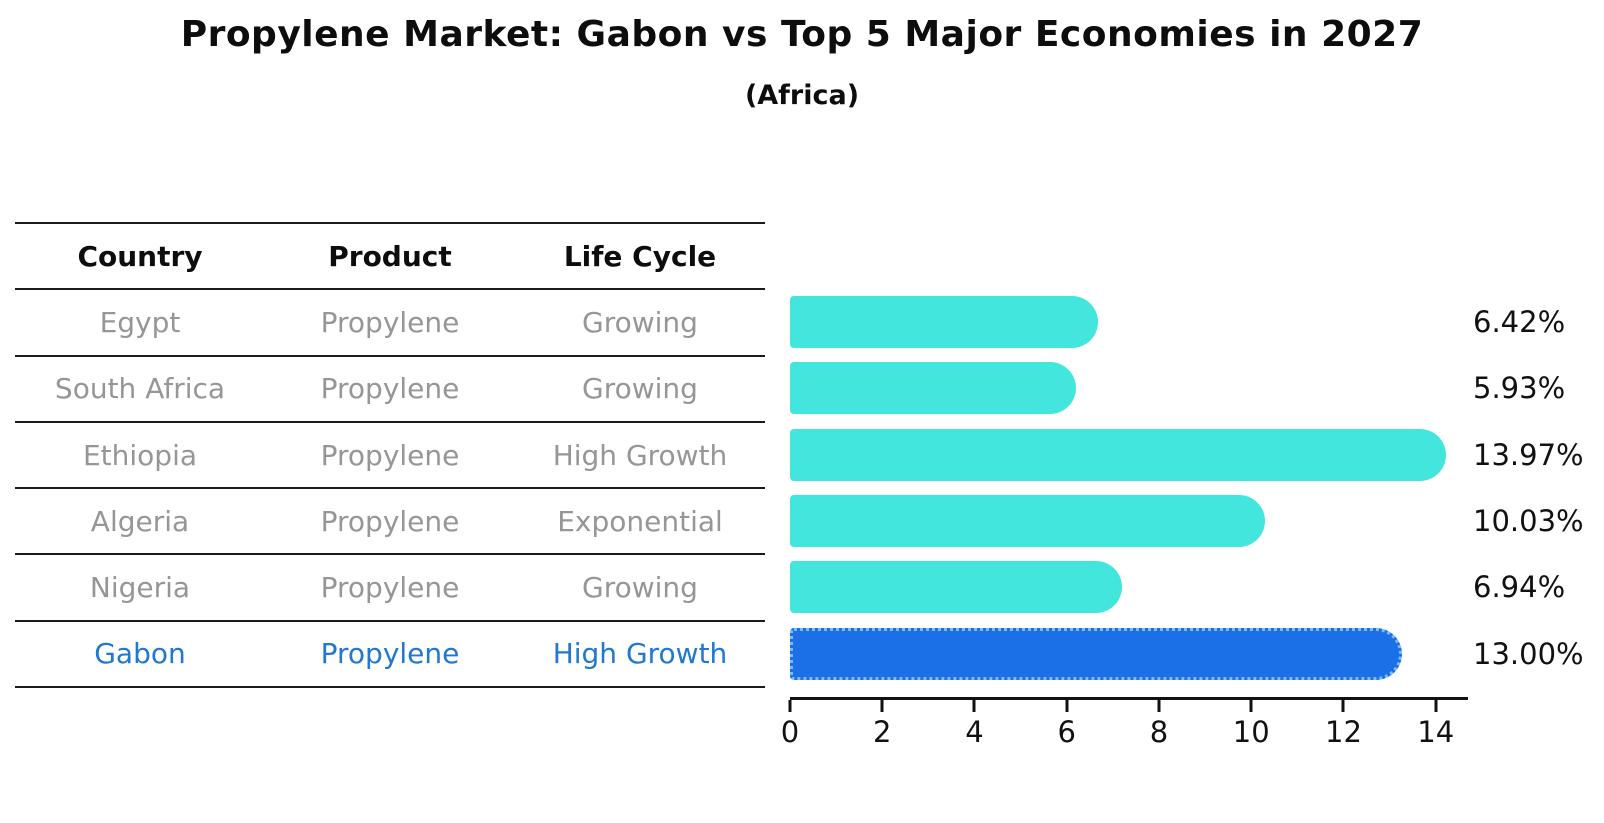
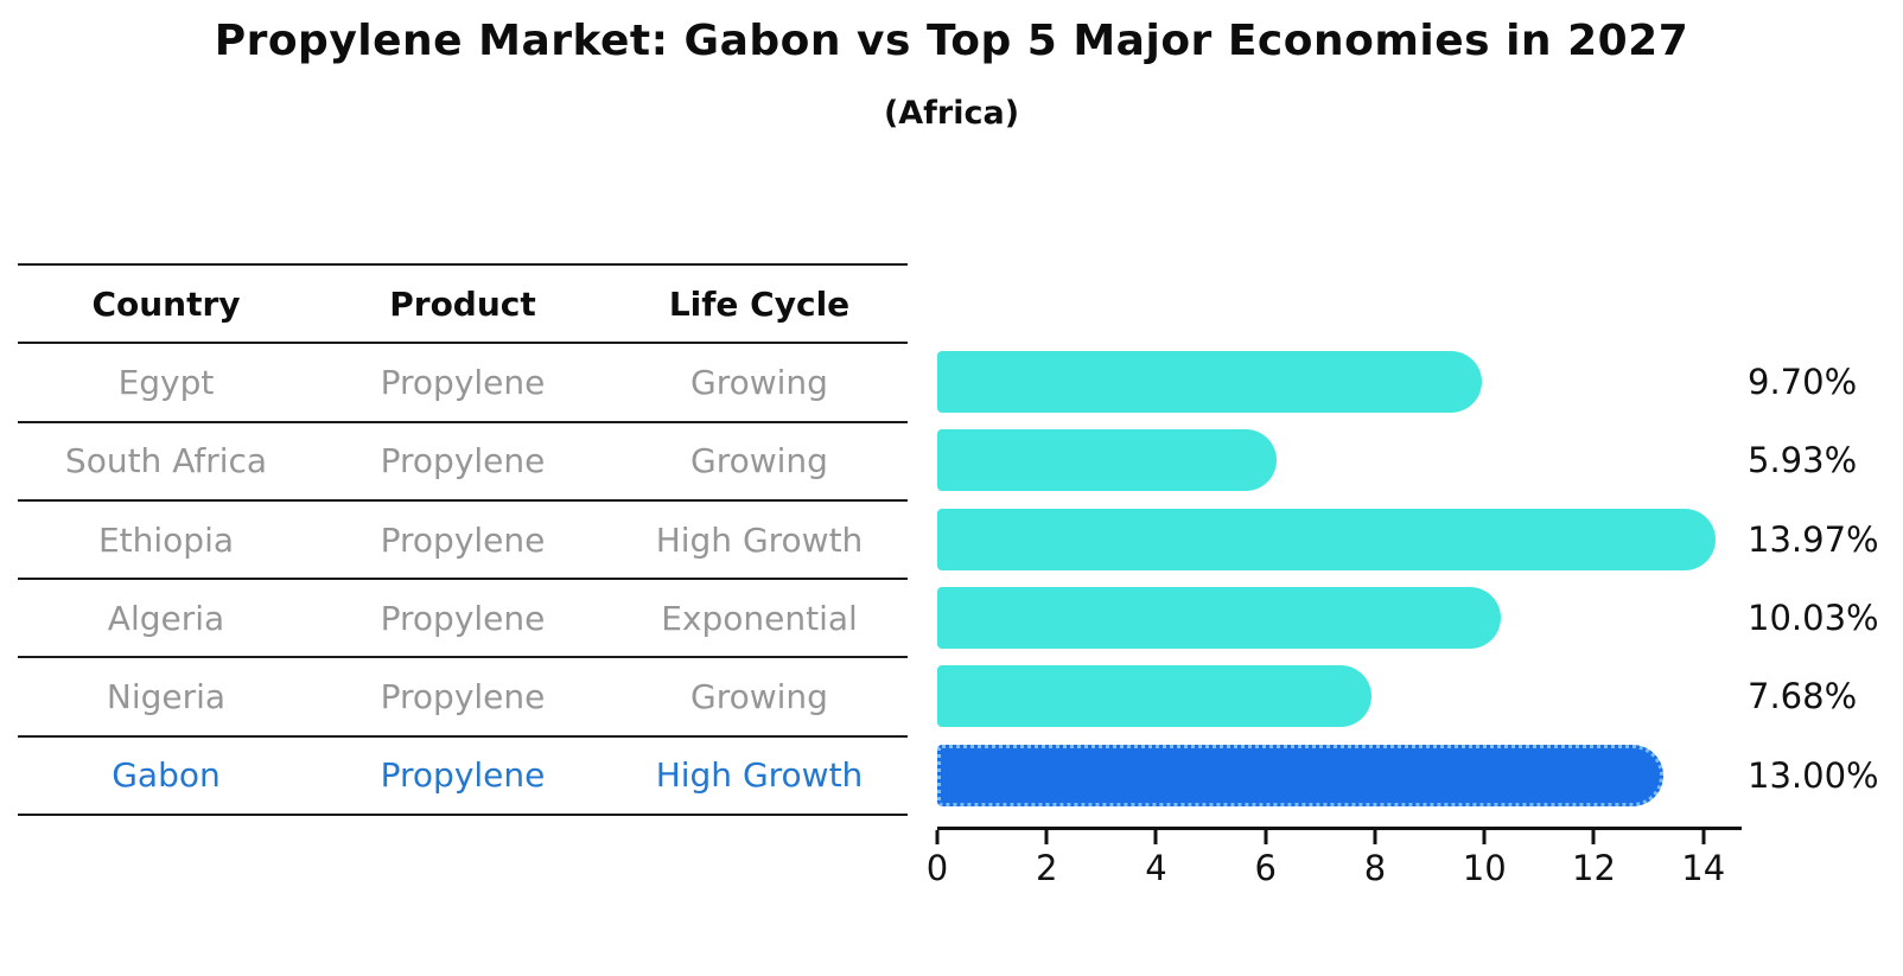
Egypt: 6.42% -> 9.70%
Nigeria: 6.94% -> 7.68%
